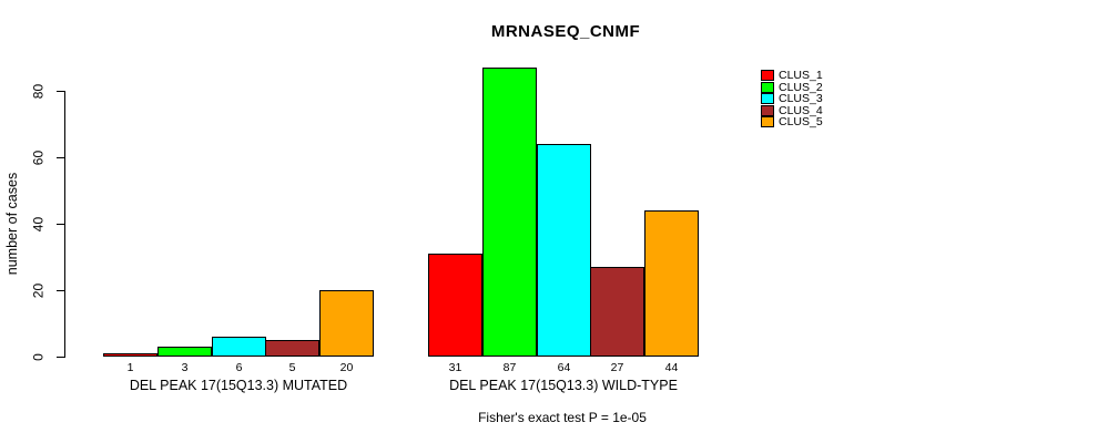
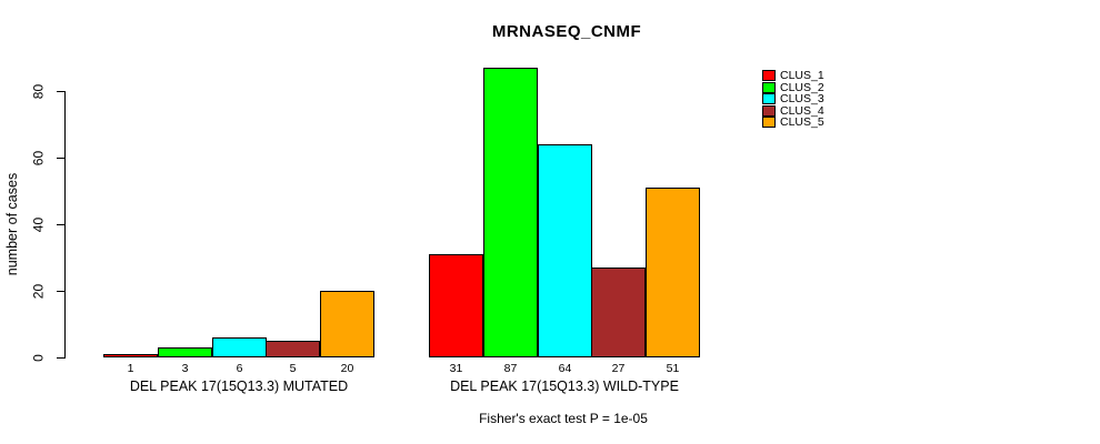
CLUS_5/DEL PEAK 17(15Q13.3) WILD-TYPE: 44 -> 51
